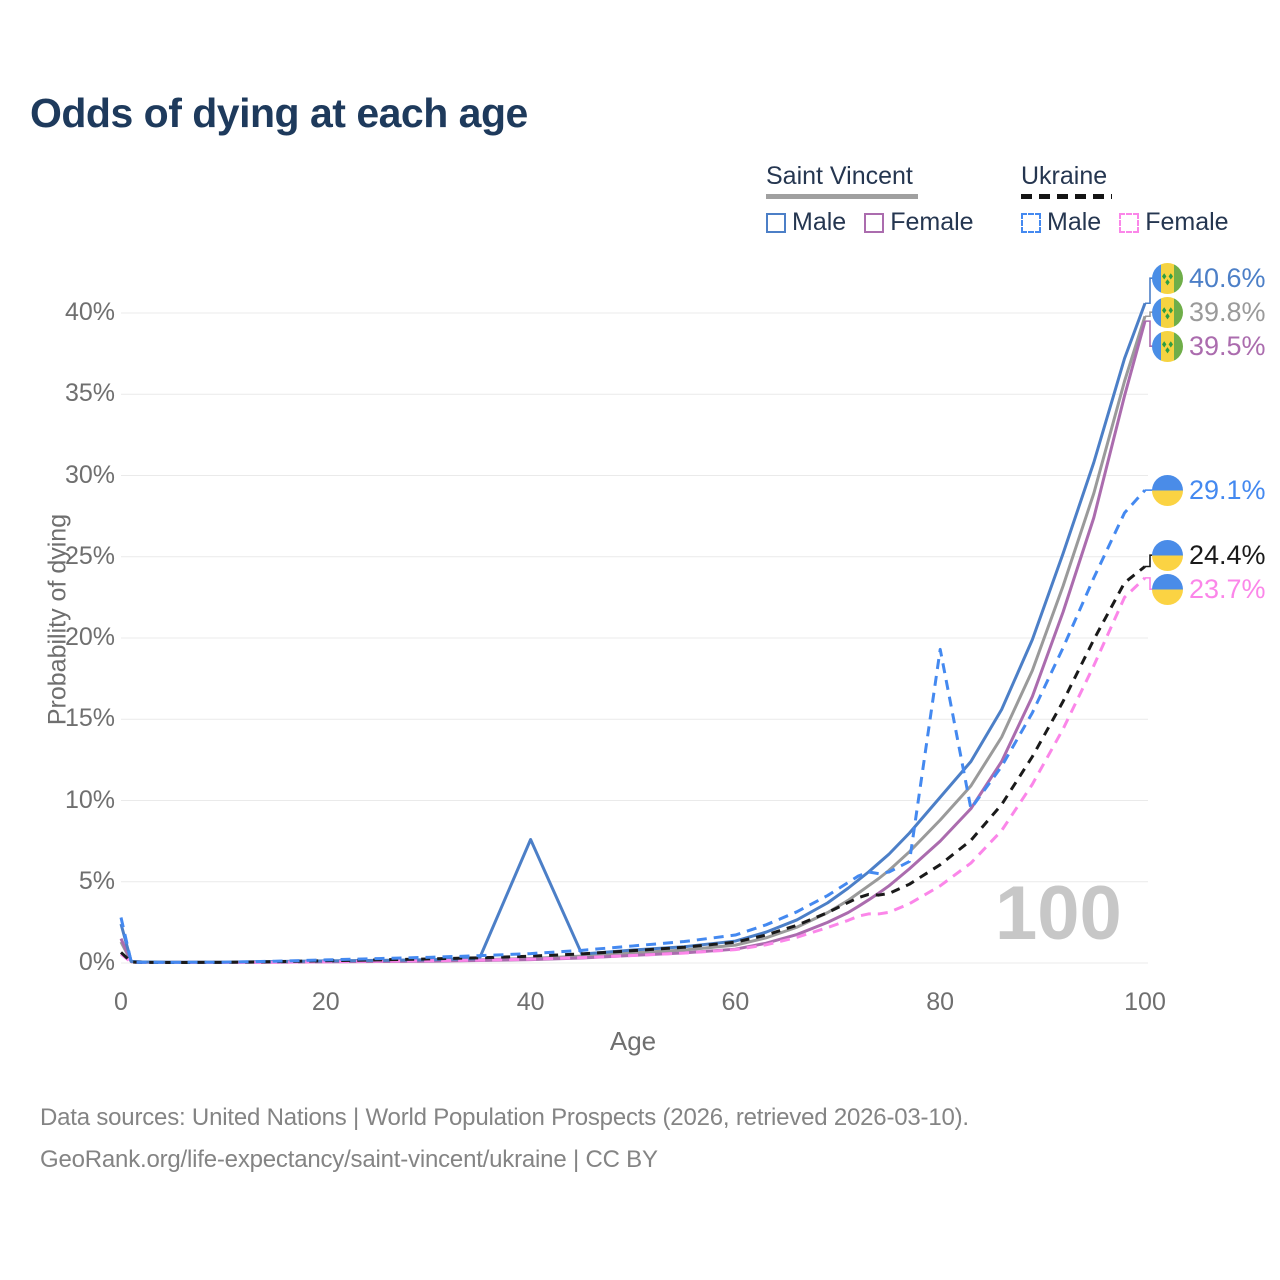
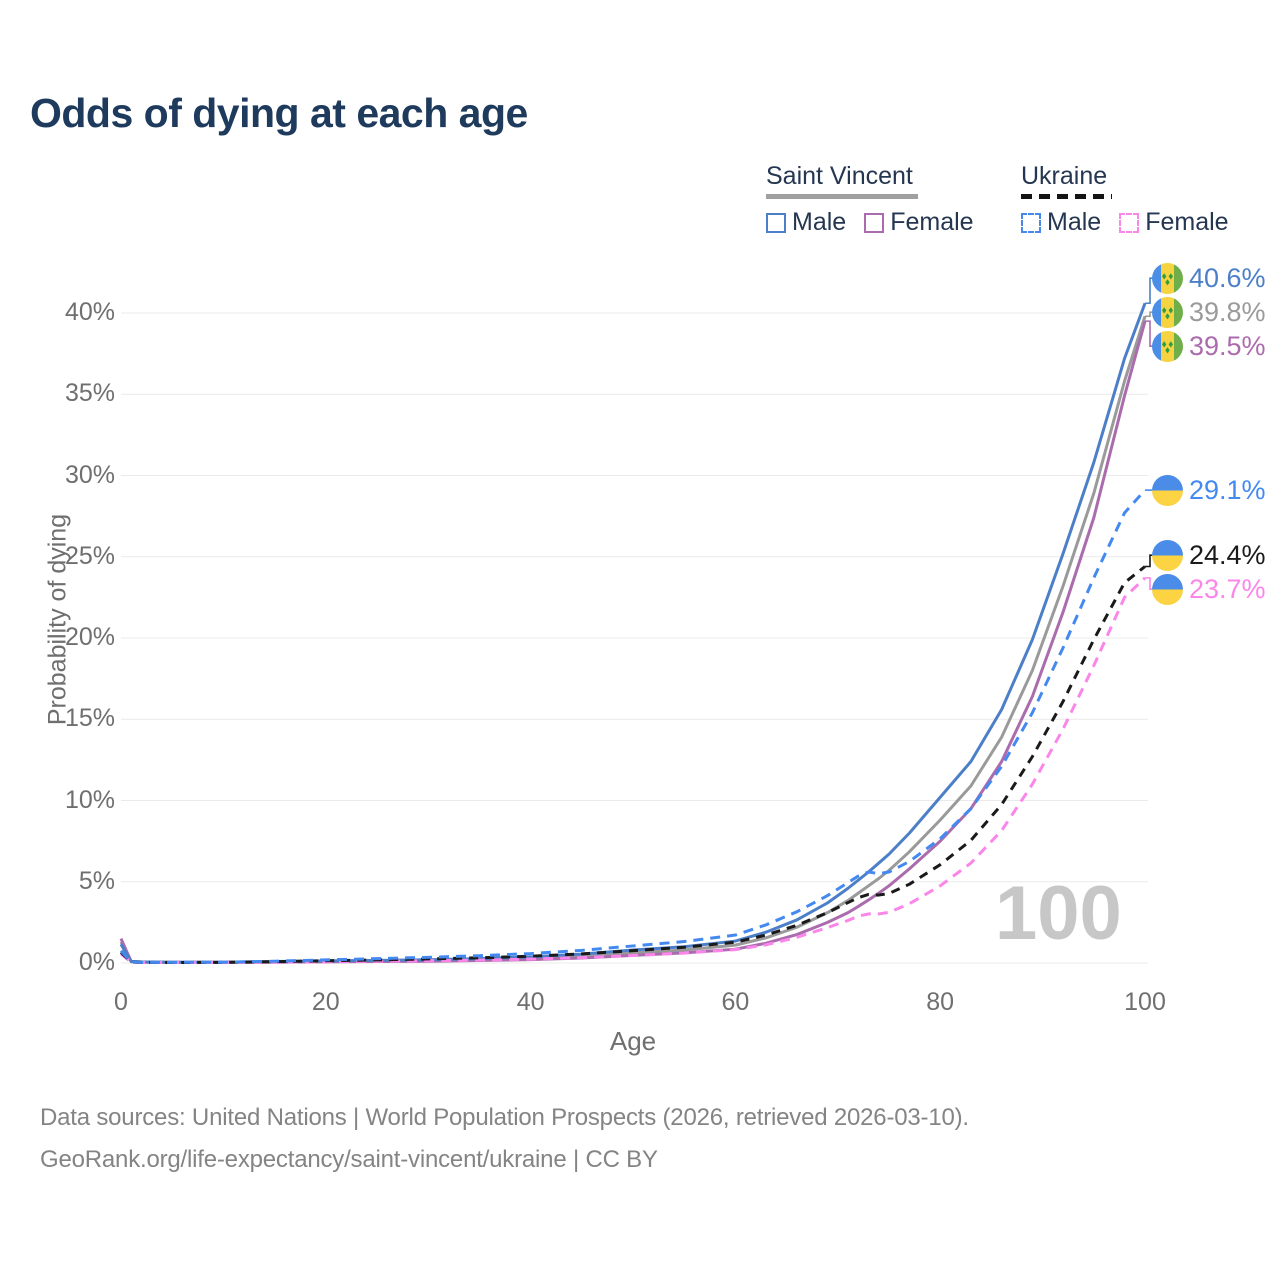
Saint Vincent Male/0: 2.4% -> 1.1%
Ukraine Male/0: 2.8% -> 0.8%
Saint Vincent Male/40: 7.6% -> 0.4%
Ukraine Male/80: 19.3% -> 7.7%
